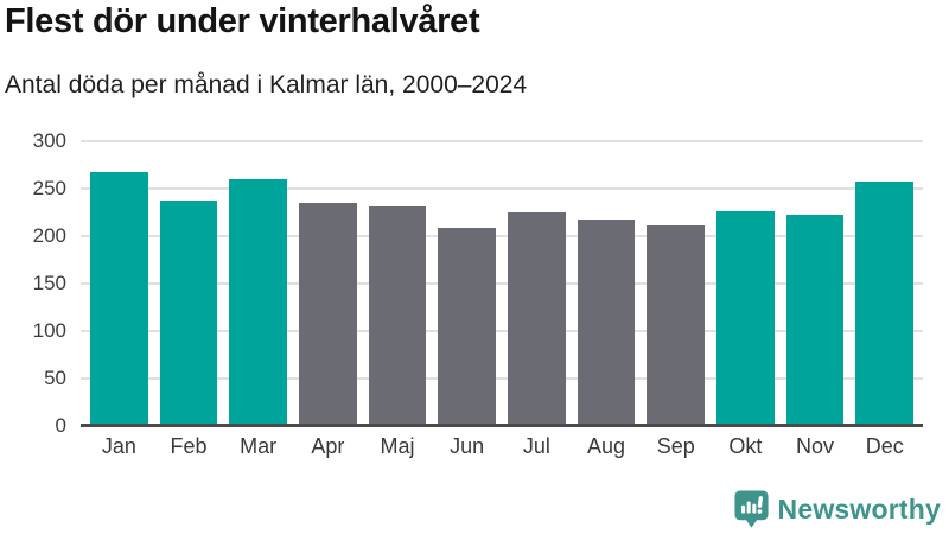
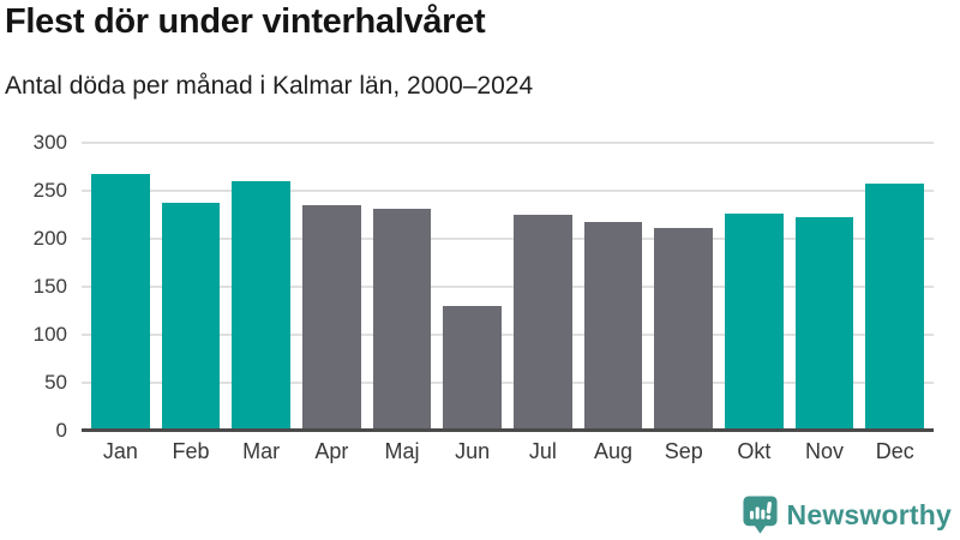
Jun: 210 -> 130
